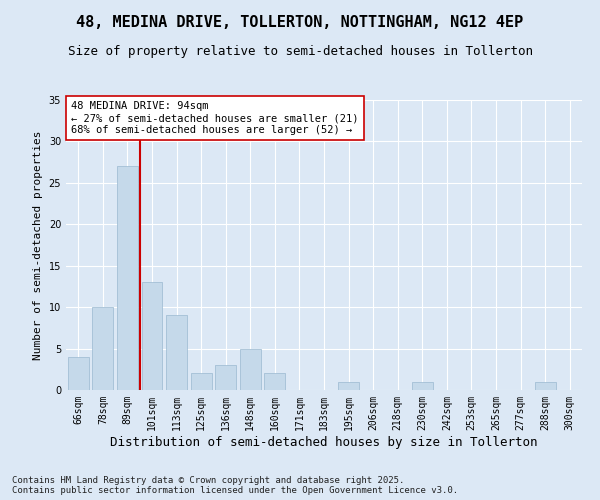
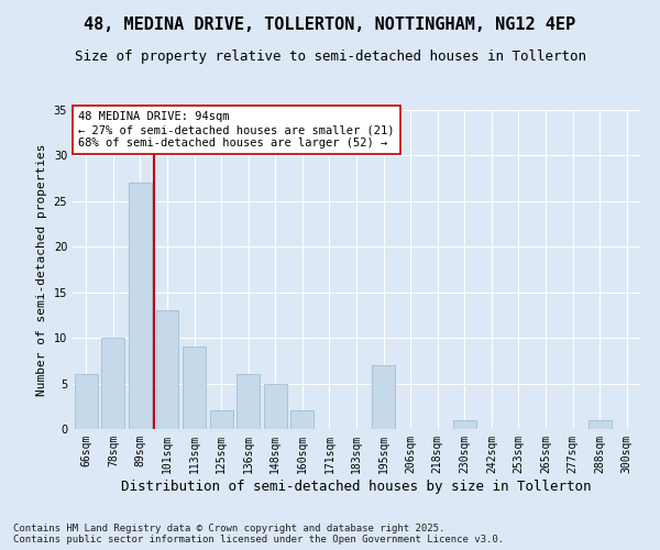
66sqm: 4 -> 6
136sqm: 3 -> 6
195sqm: 1 -> 7
